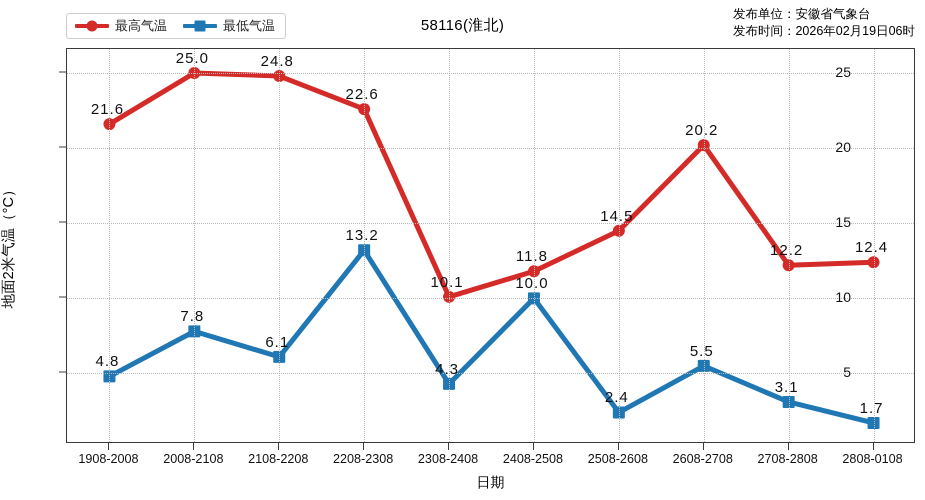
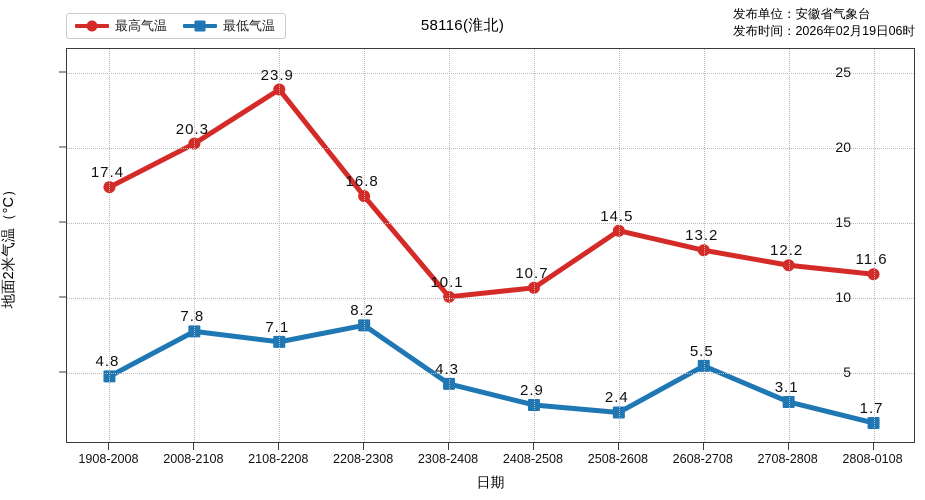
最高气温/1908-2008: 21.6 -> 17.4
最高气温/2008-2108: 25.0 -> 20.3
最高气温/2108-2208: 24.8 -> 23.9
最低气温/2108-2208: 6.1 -> 7.1
最高气温/2208-2308: 22.6 -> 16.8
最低气温/2208-2308: 13.2 -> 8.2
最高气温/2408-2508: 11.8 -> 10.7
最低气温/2408-2508: 10.0 -> 2.9
最高气温/2608-2708: 20.2 -> 13.2
最高气温/2808-0108: 12.4 -> 11.6
